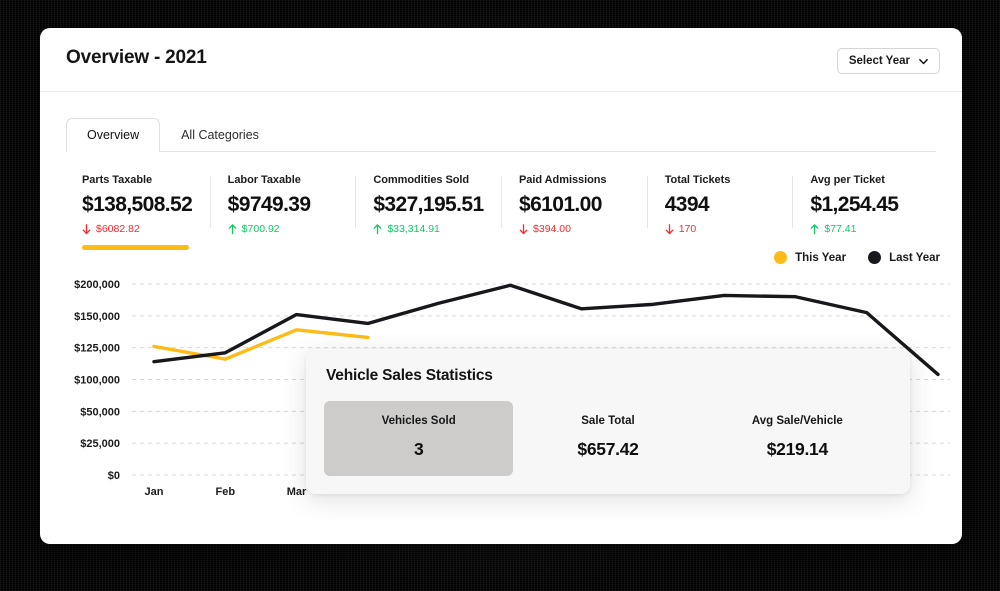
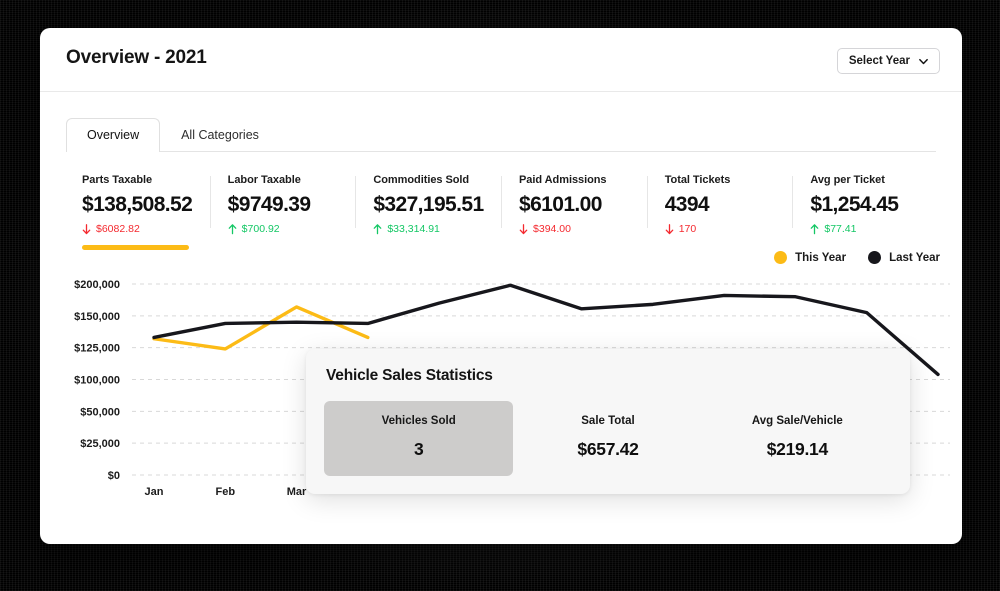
This Year/Jan: $126000 -> $132000
Last Year/Jan: $114000 -> $133000
This Year/Feb: $116000 -> $124000
Last Year/Feb: $121000 -> $144000
This Year/Mar: $139000 -> $164000
Last Year/Mar: $152000 -> $145000
